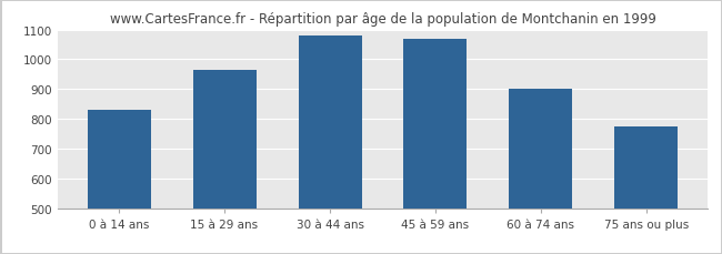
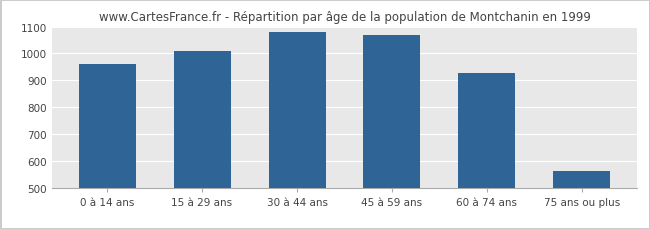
0 à 14 ans: 830 -> 962
15 à 29 ans: 965 -> 1010
60 à 74 ans: 900 -> 927
75 ans ou plus: 775 -> 562
